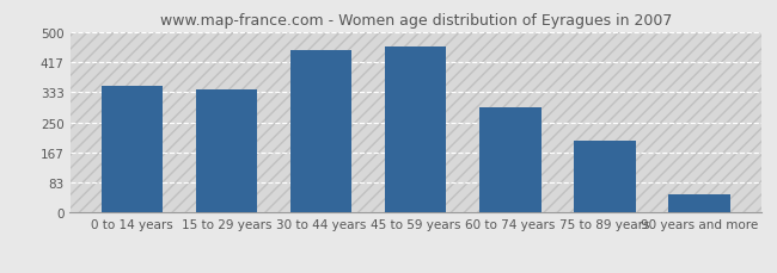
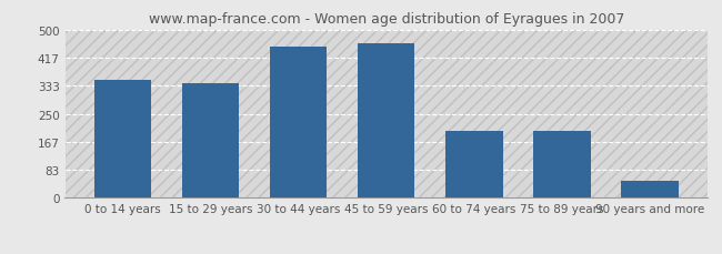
60 to 74 years: 290 -> 200
